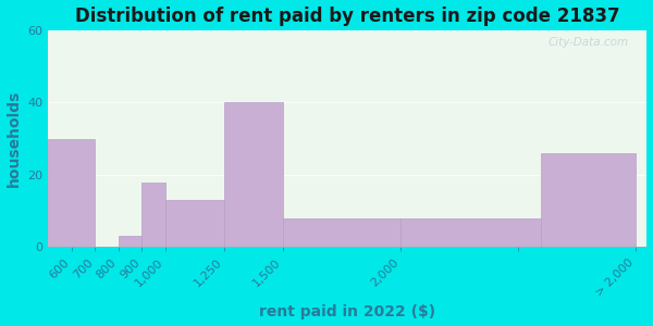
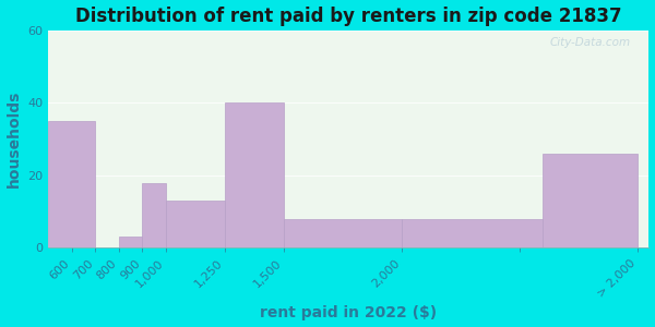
600: 30 -> 35
